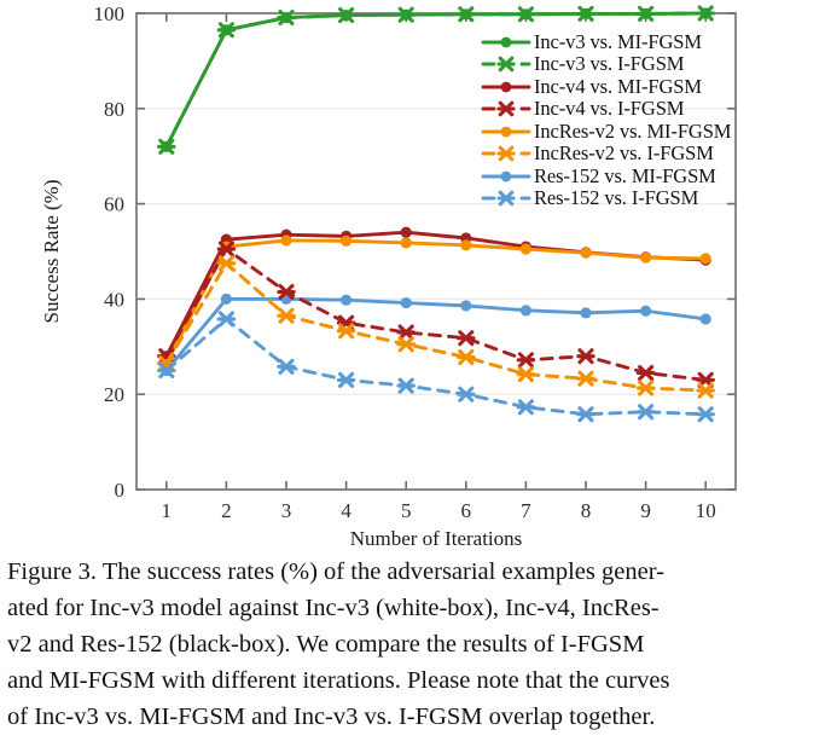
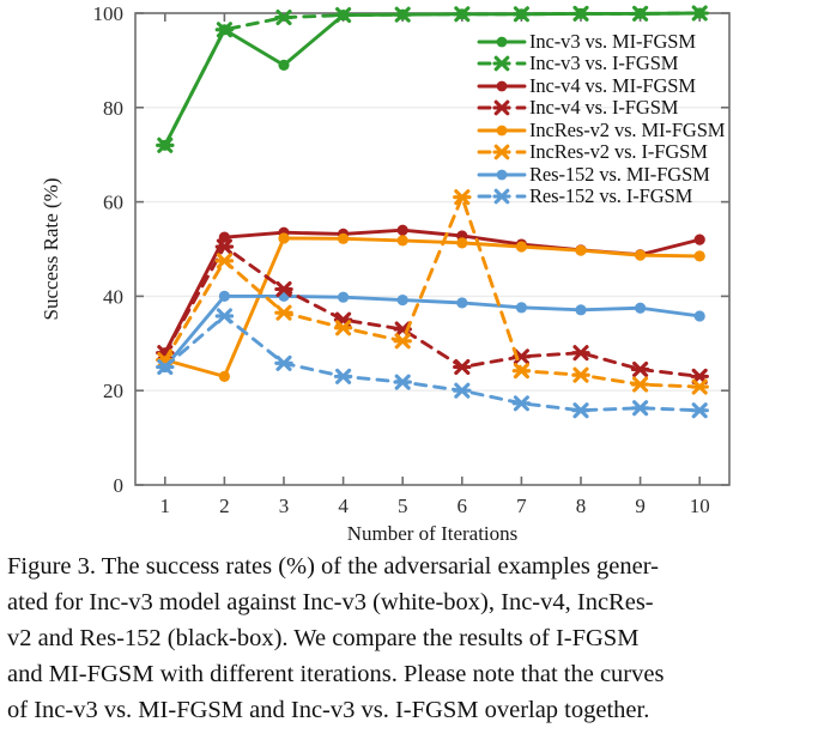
IncRes-v2 vs. MI-FGSM/2: 51 -> 23
Inc-v3 vs. MI-FGSM/3: 99 -> 89
Inc-v4 vs. I-FGSM/6: 32 -> 25
IncRes-v2 vs. I-FGSM/6: 28 -> 61
Inc-v4 vs. MI-FGSM/10: 48 -> 52
